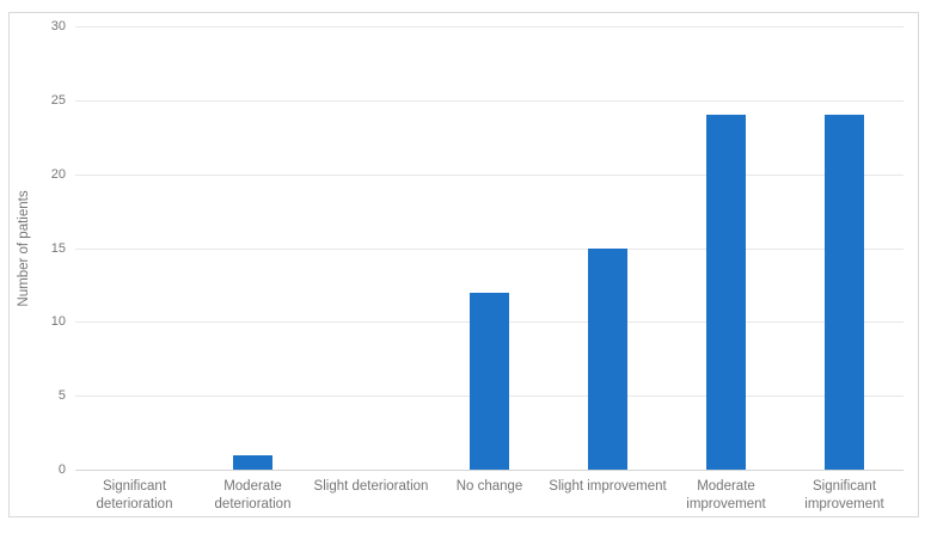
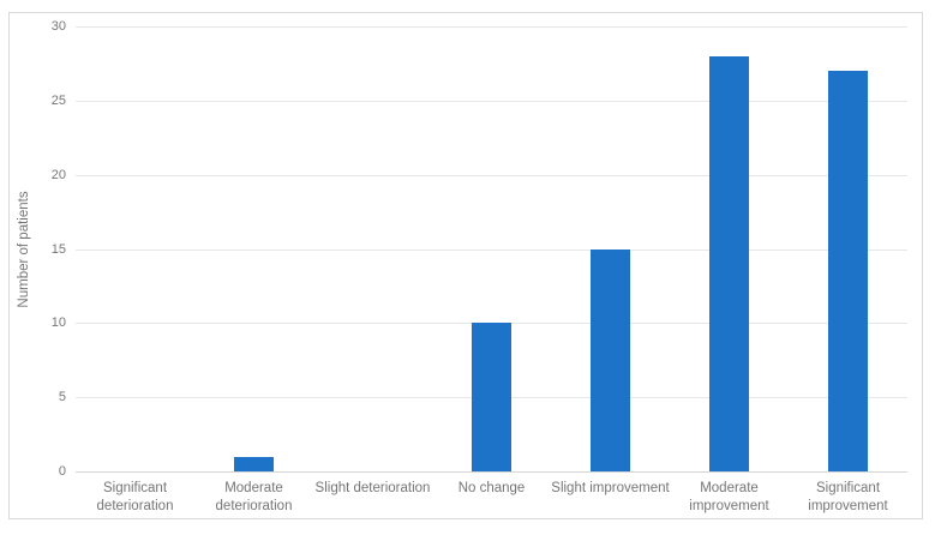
No change: 12 -> 10
Moderate improvement: 24 -> 28
Significant improvement: 24 -> 27
